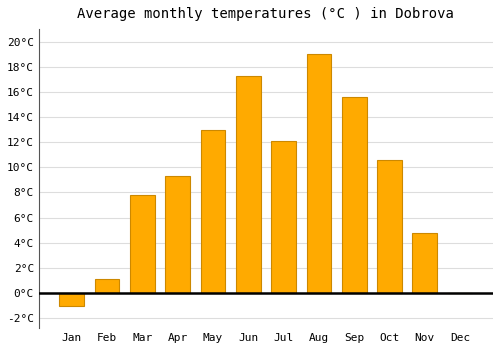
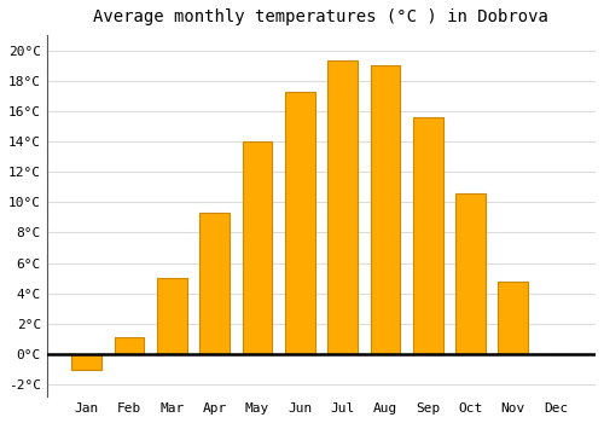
Mar: 7.8°C -> 5.0°C
May: 13.0°C -> 14.0°C
Jul: 12.1°C -> 19.3°C
